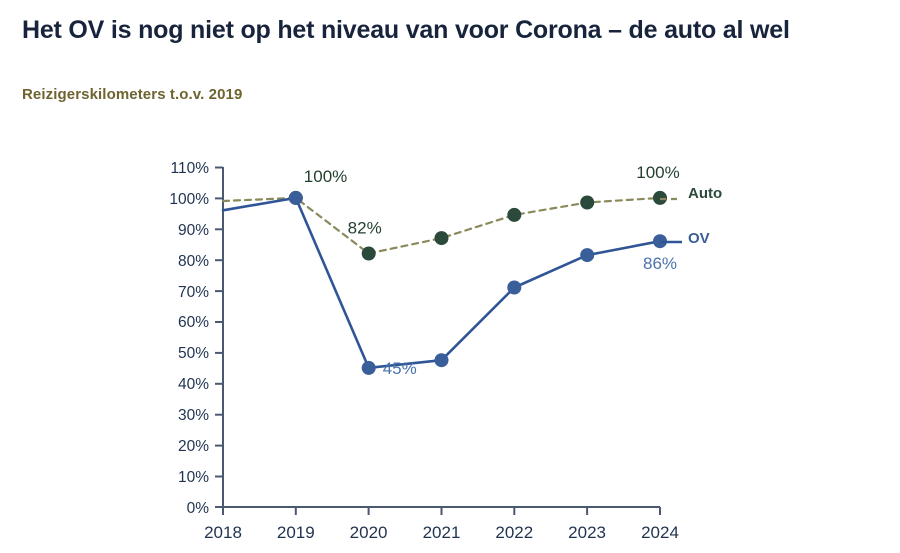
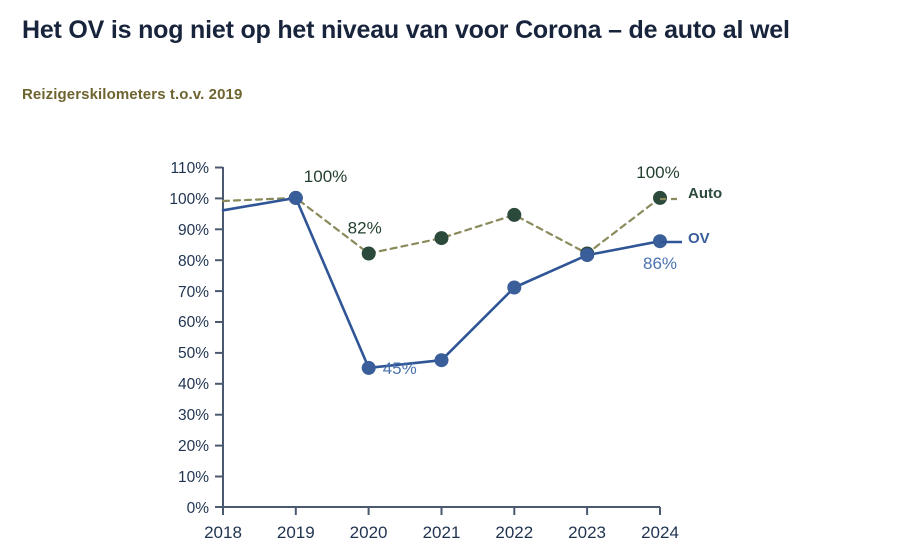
Auto/2023: 98% -> 82%
